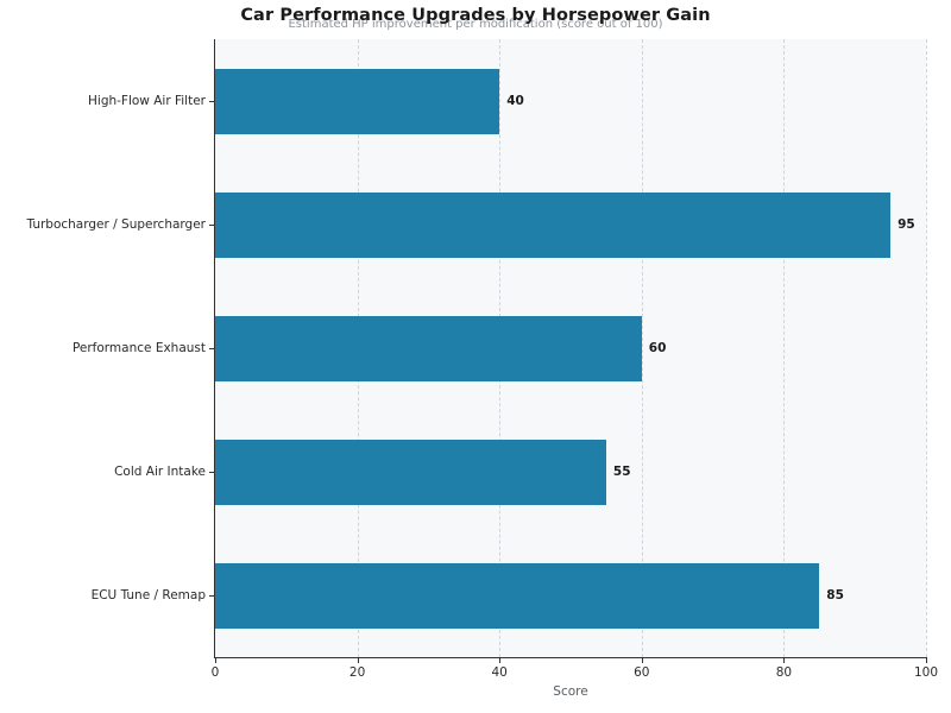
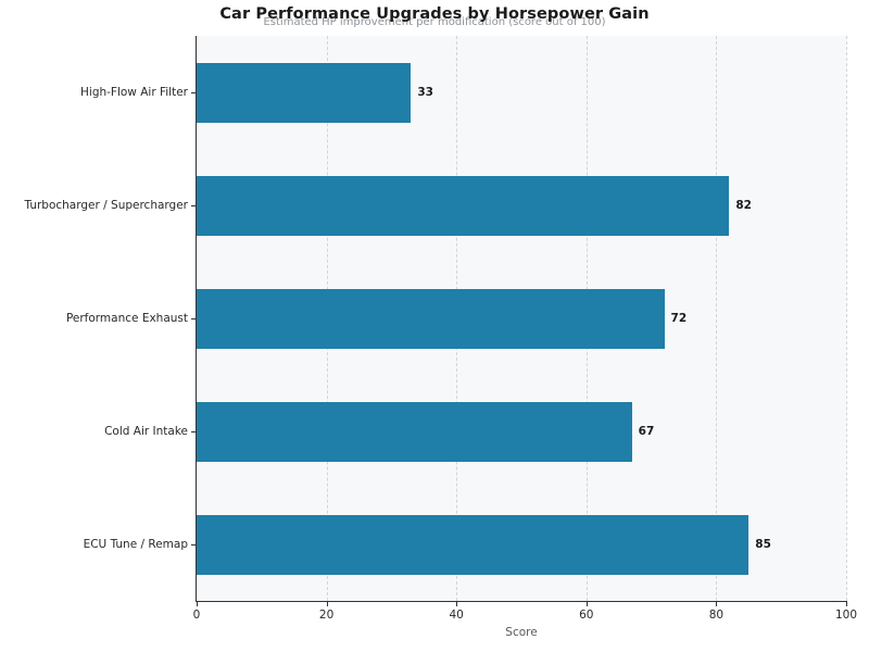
Cold Air Intake: 55 -> 67
Performance Exhaust: 60 -> 72
Turbocharger / Supercharger: 95 -> 82
High-Flow Air Filter: 40 -> 33
